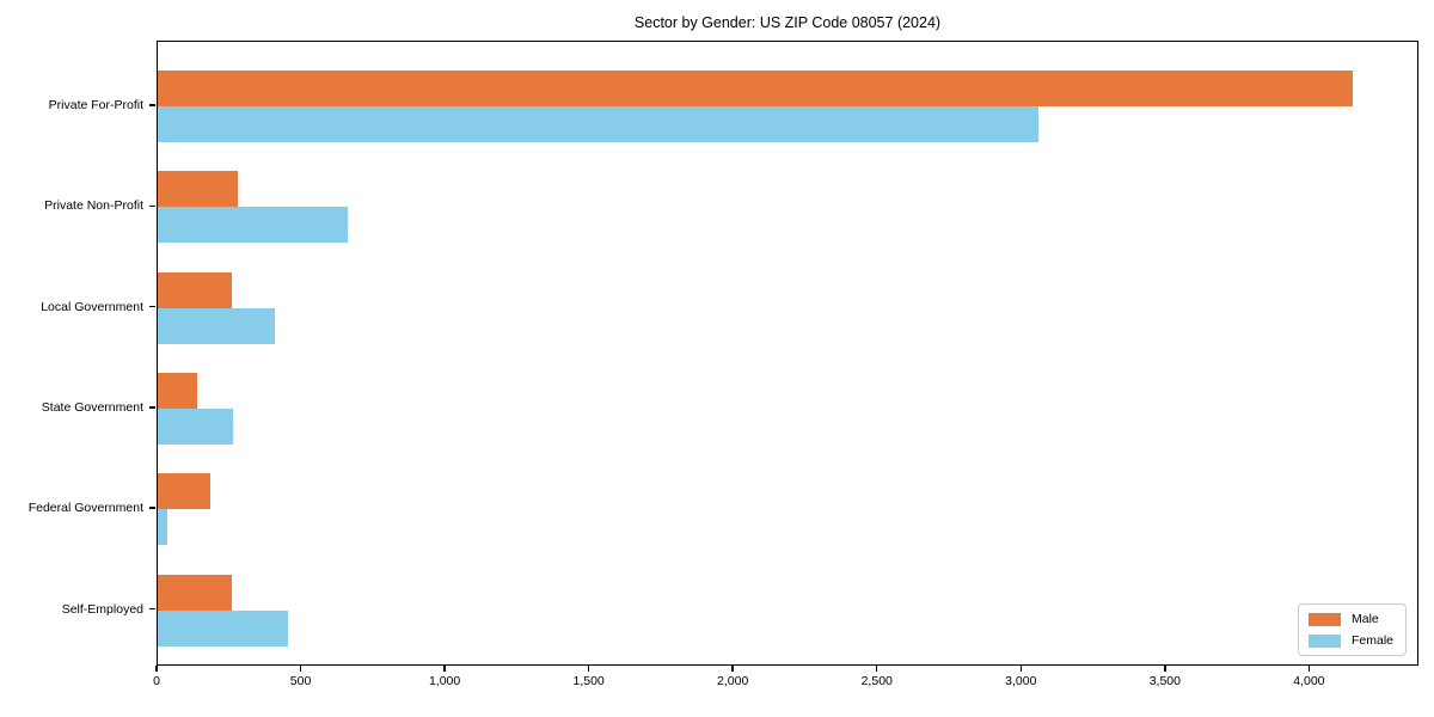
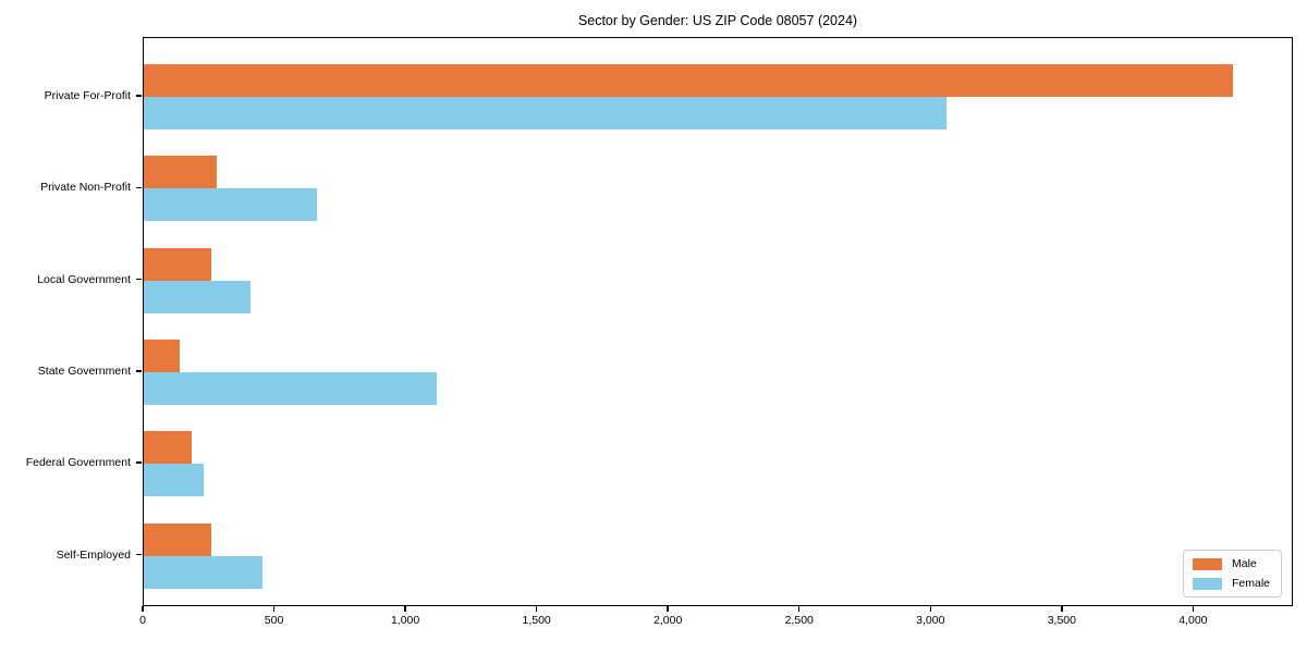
Female/State Government: 260 -> 1120
Female/Federal Government: 30 -> 230
